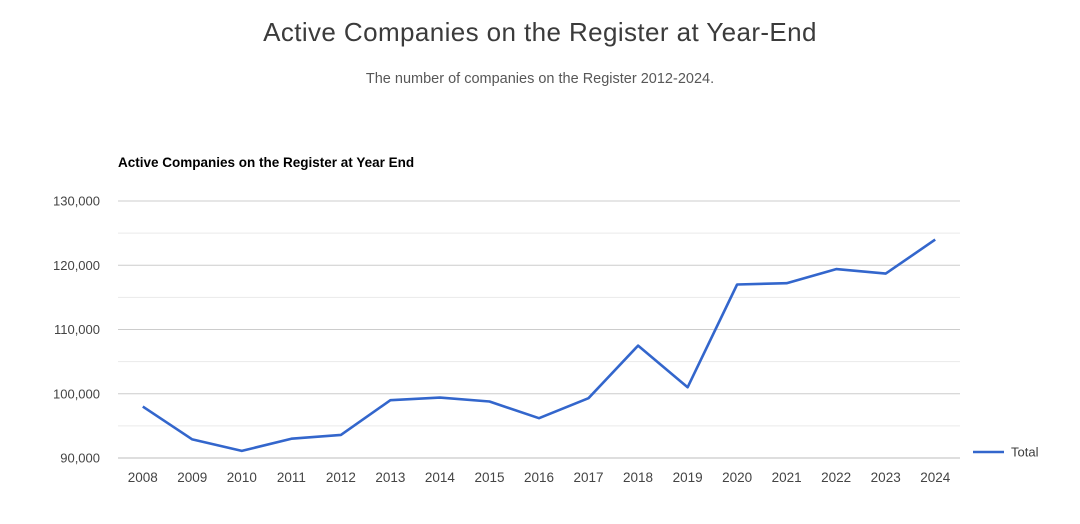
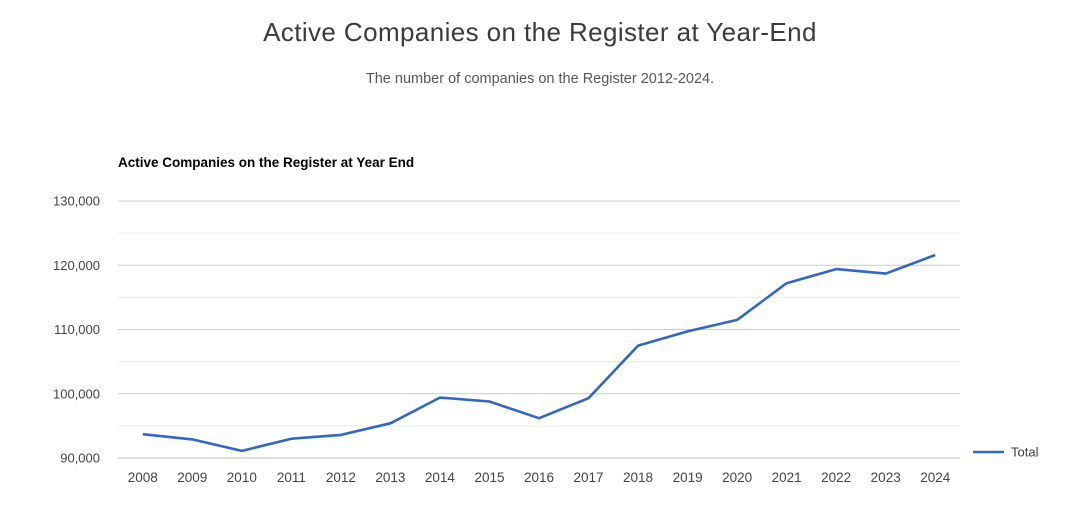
2008: 98000 -> 94000
2013: 99000 -> 95000
2019: 101000 -> 110000
2020: 117000 -> 112000
2024: 124000 -> 122000
